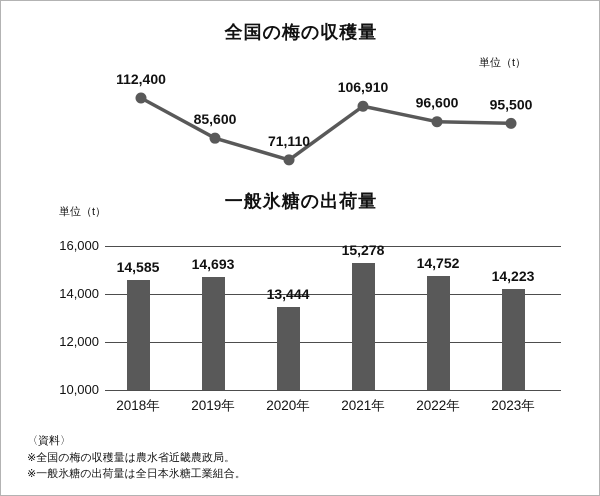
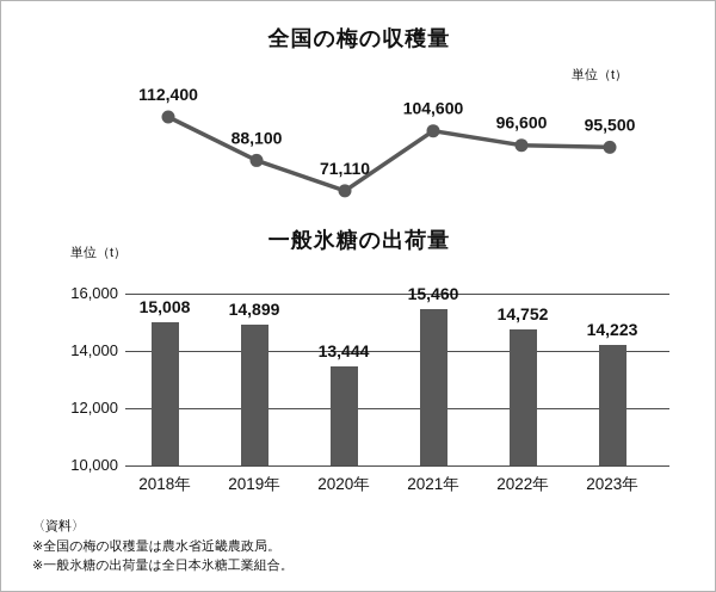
全国の梅の収穫量/2019年: 85,600 -> 88,100
全国の梅の収穫量/2021年: 106,910 -> 104,600
一般氷糖の出荷量/2018年: 14,585 -> 15,008
一般氷糖の出荷量/2019年: 14,693 -> 14,899
一般氷糖の出荷量/2021年: 15,278 -> 15,460
